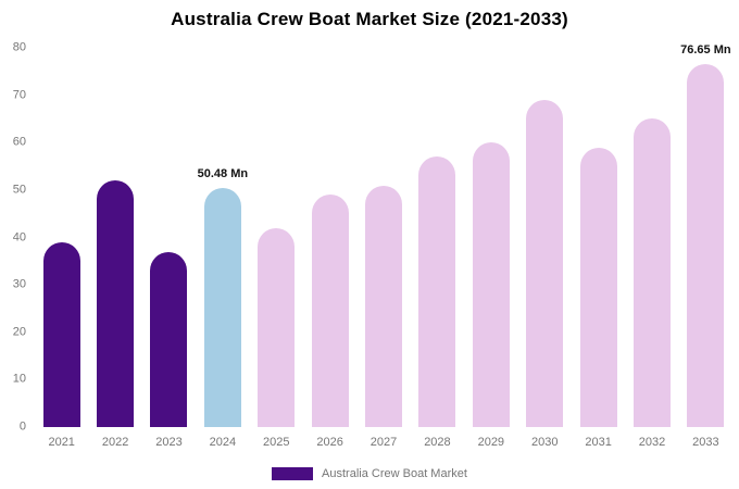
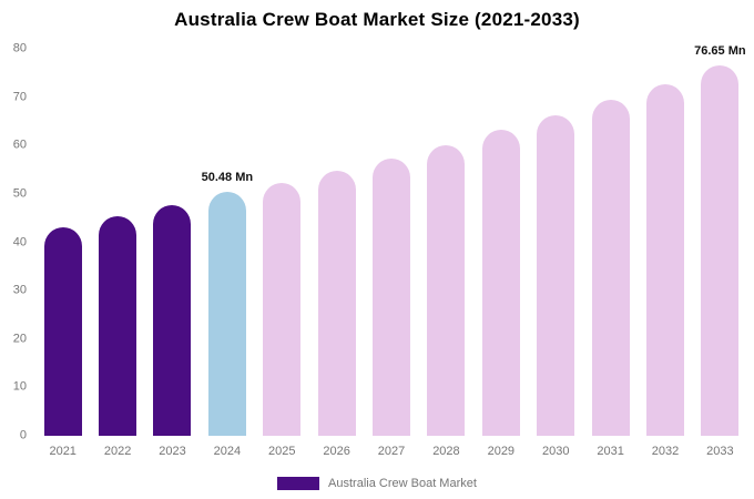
2021: 39 -> 43
2022: 52 -> 45
2023: 37 -> 48
2025: 42 -> 52
2026: 49 -> 55
2027: 51 -> 57
2028: 57 -> 60
2029: 60 -> 63
2030: 69 -> 66
2031: 59 -> 69
2032: 65 -> 73
